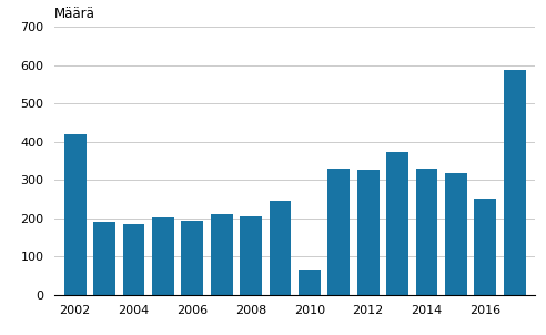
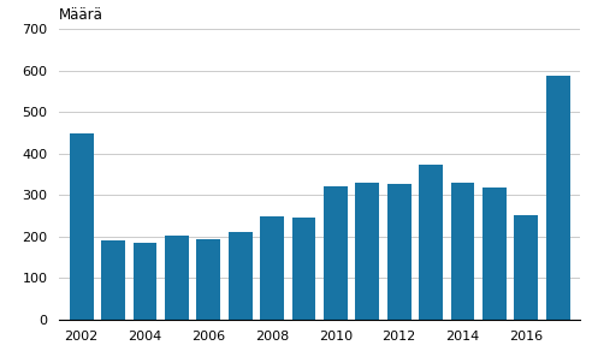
2002: 420 -> 447
2008: 205 -> 248
2010: 65 -> 320
